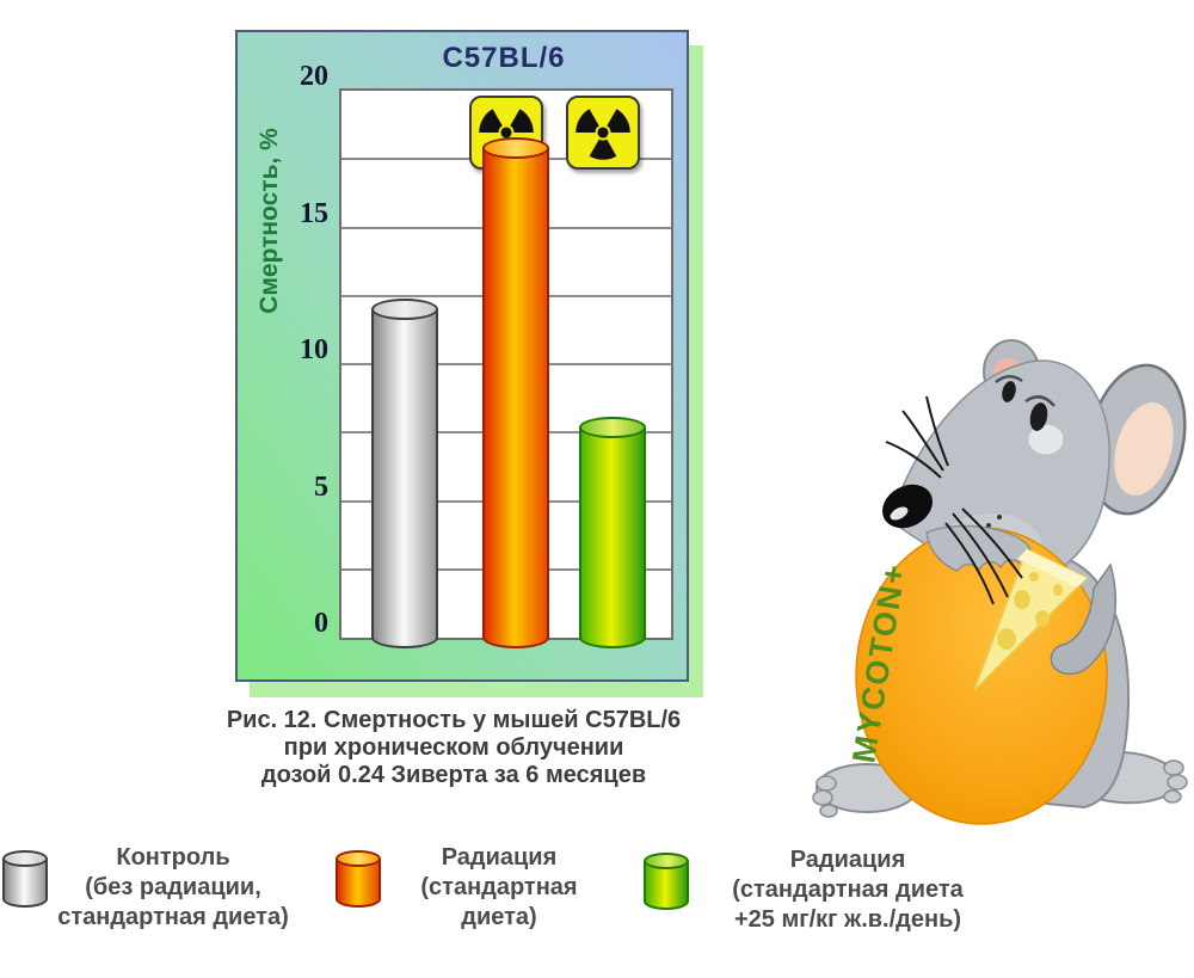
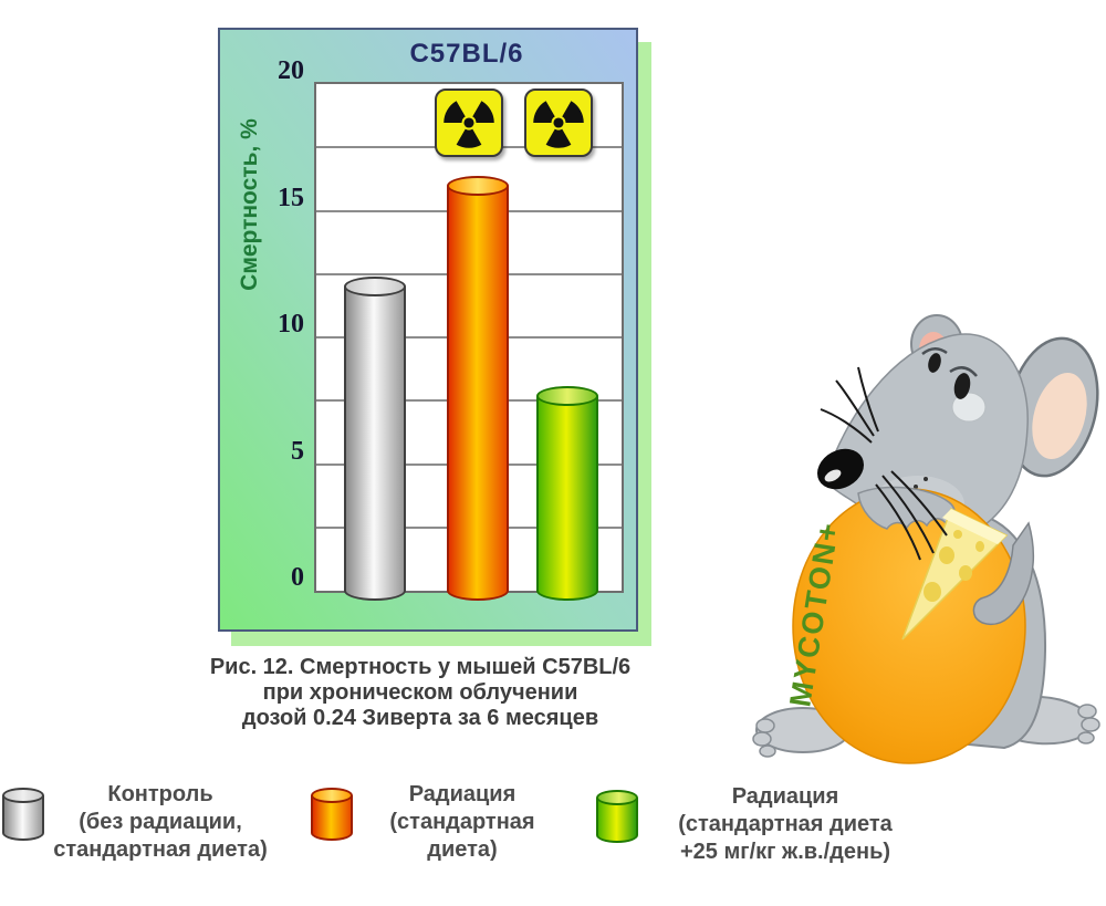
Радиация (стандартная диета): 17.9 -> 16.0
